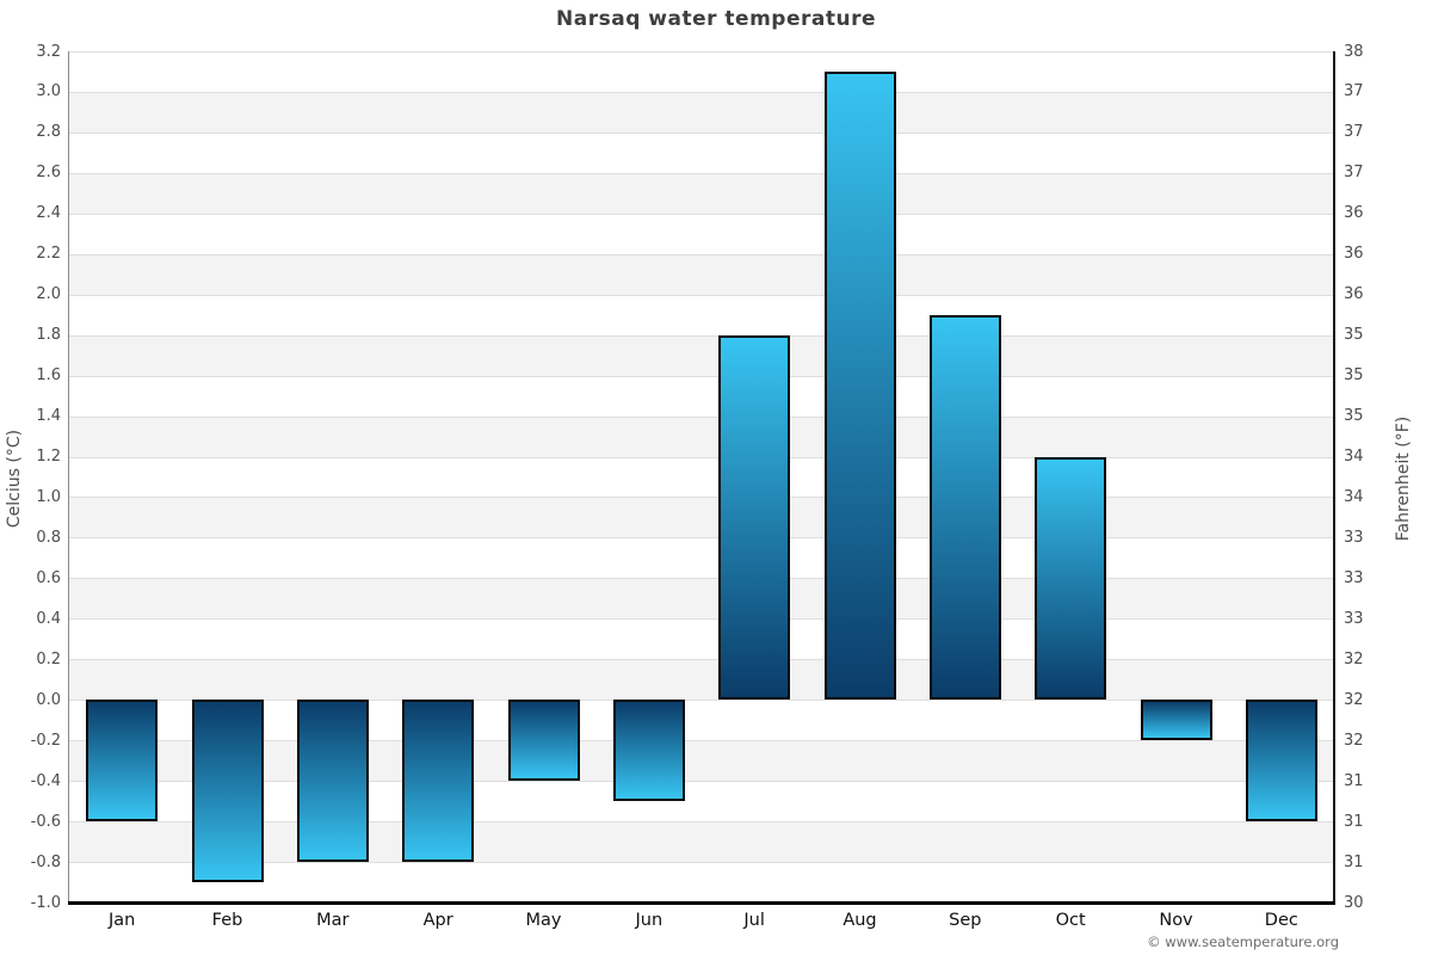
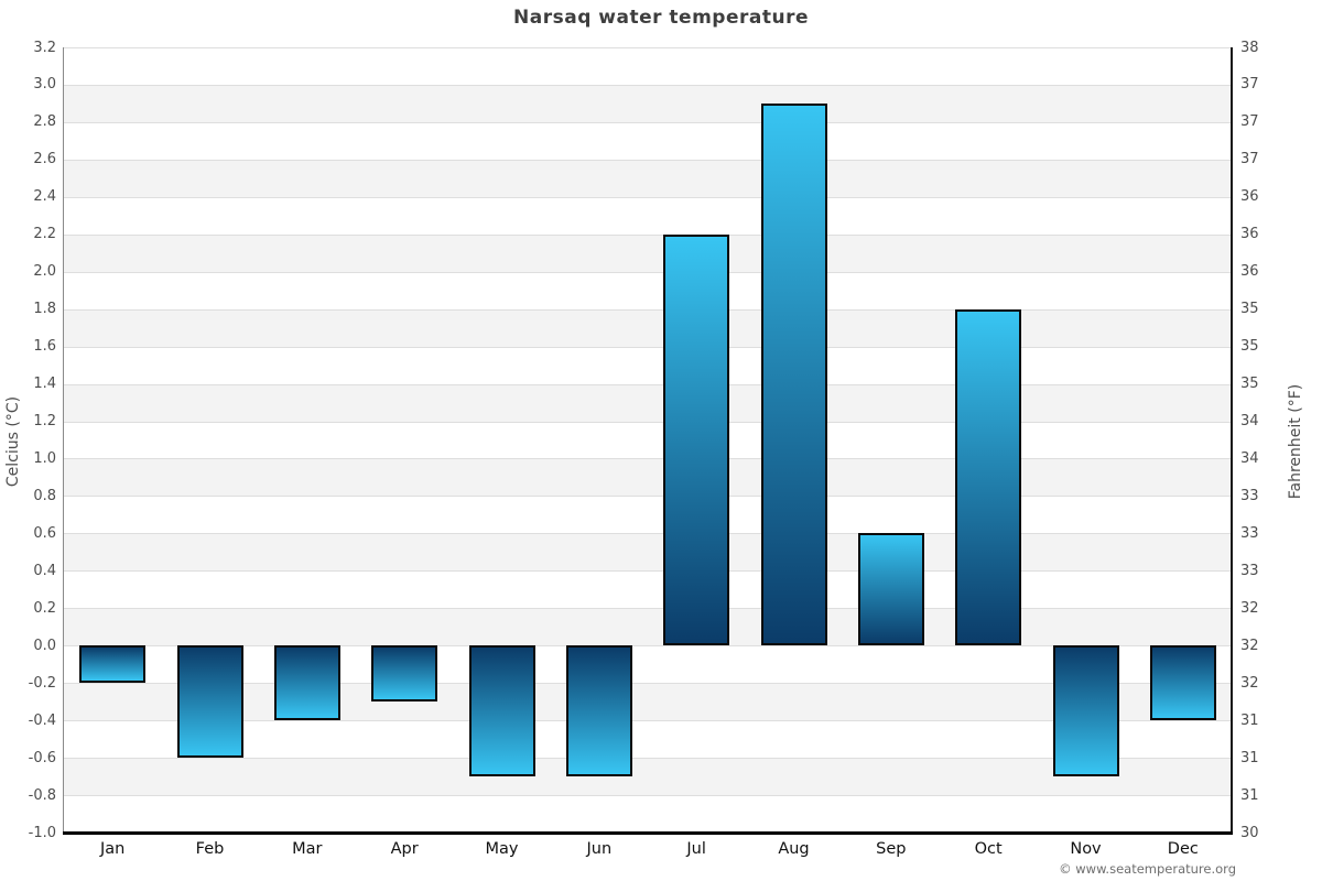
Jan: -0.6 -> -0.2
Feb: -0.9 -> -0.6
Mar: -0.8 -> -0.4
Apr: -0.8 -> -0.3
May: -0.4 -> -0.7
Jun: -0.5 -> -0.7
Jul: 1.8 -> 2.2
Aug: 3.1 -> 2.9
Sep: 1.9 -> 0.6
Oct: 1.2 -> 1.8
Nov: -0.2 -> -0.7
Dec: -0.6 -> -0.4
